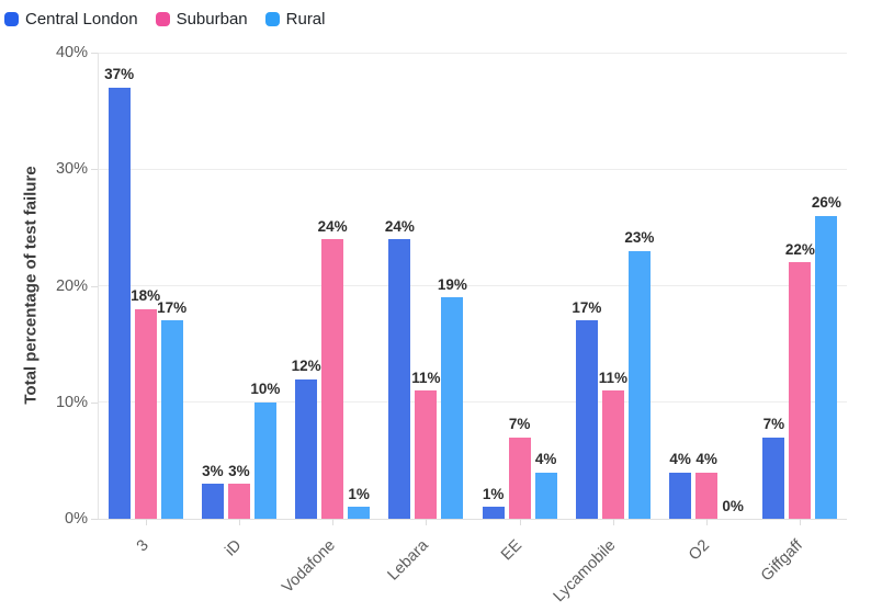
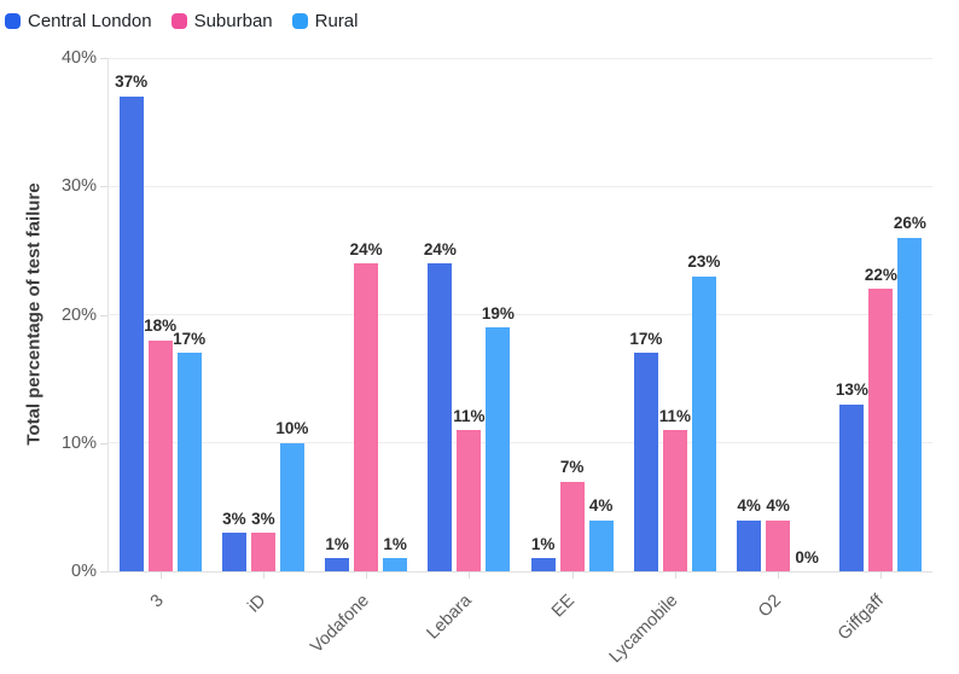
Central London/Vodafone: 12% -> 1%
Central London/Giffgaff: 7% -> 13%
